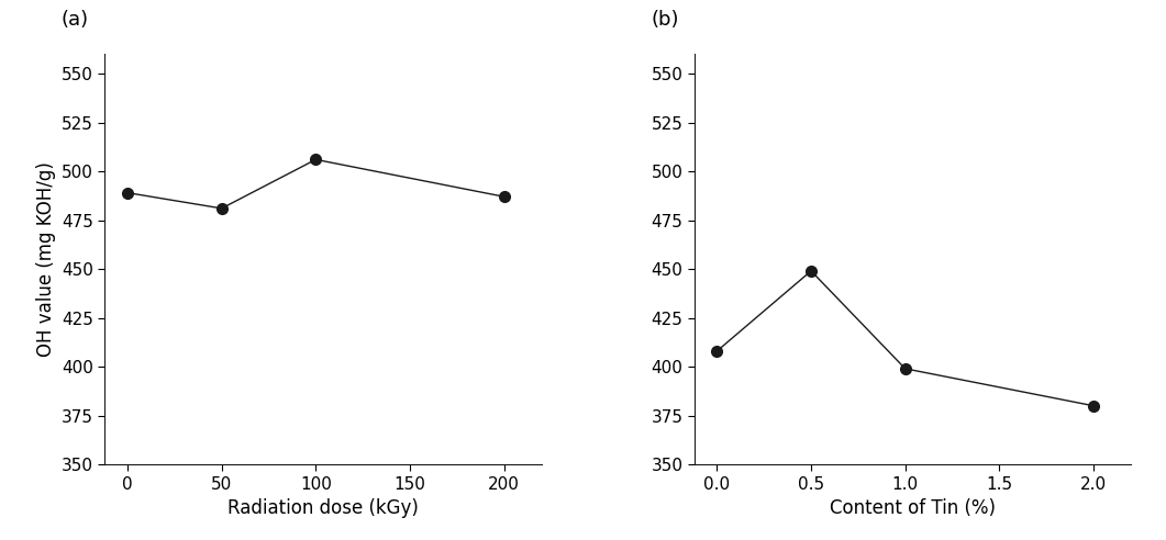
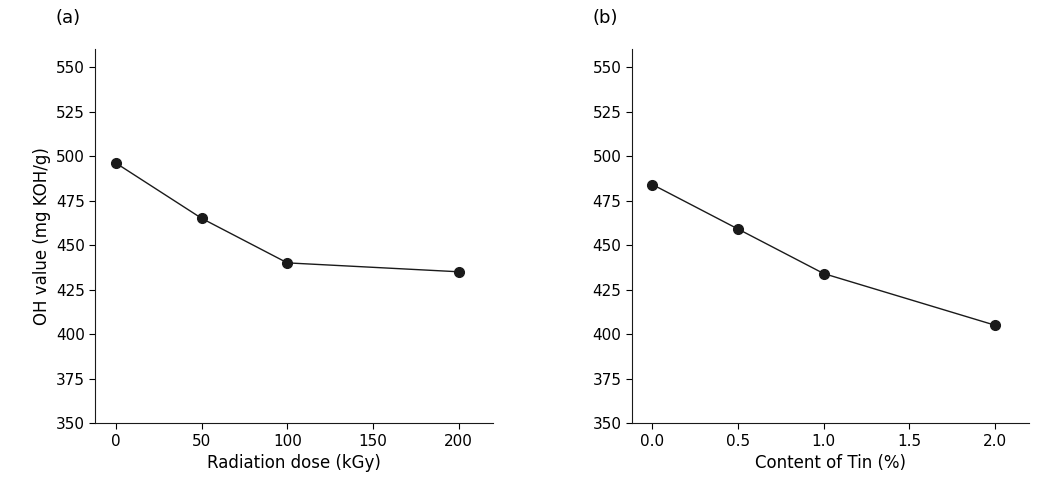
0: 489 -> 496
50: 481 -> 465
100: 506 -> 440
200: 487 -> 435
0.0: 408 -> 484
0.5: 449 -> 459
1.0: 399 -> 434
2.0: 380 -> 405
